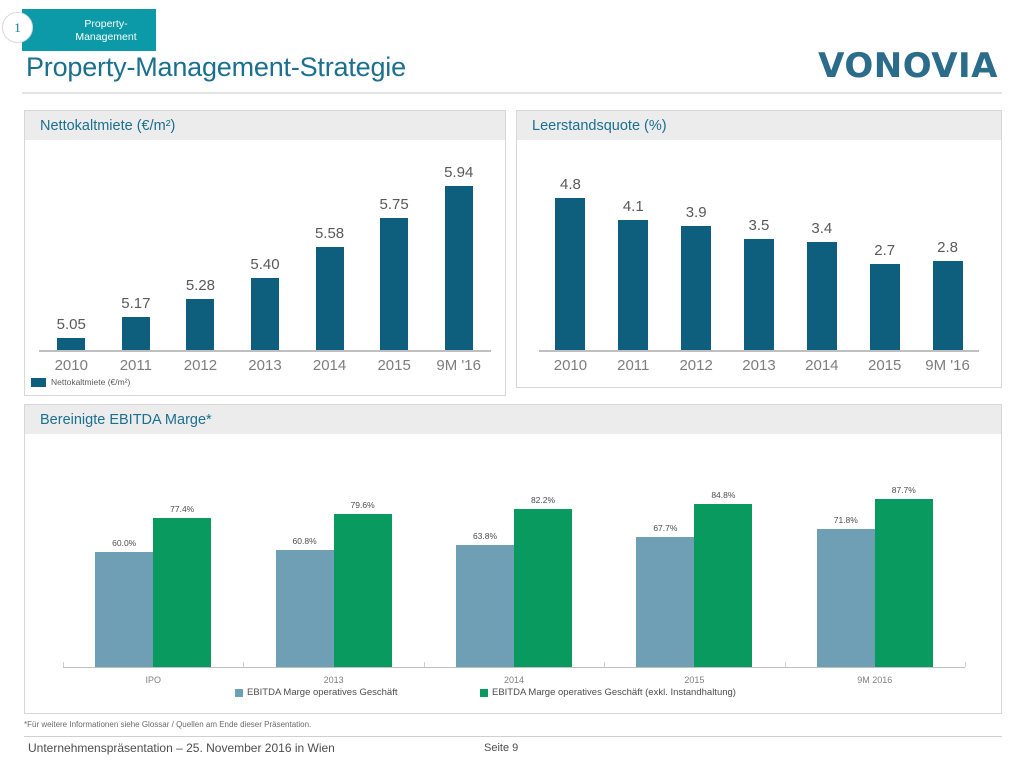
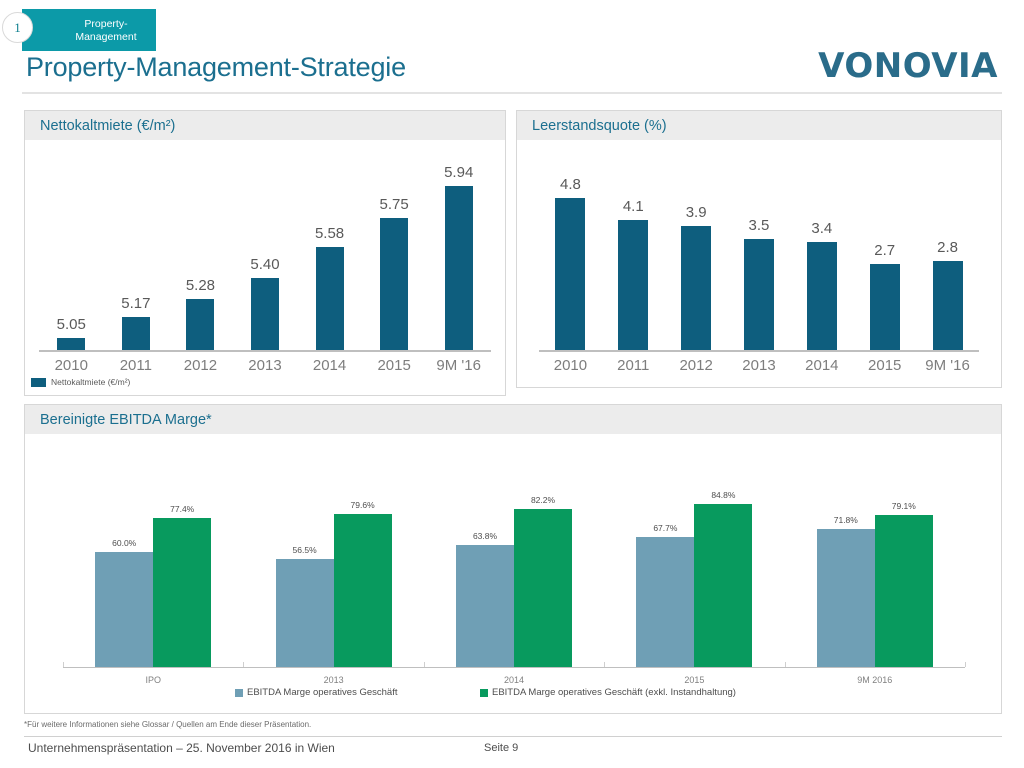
Bereinigte EBITDA Marge*/EBITDA Marge operatives Geschäft/2013: 60.8% -> 56.5%
Bereinigte EBITDA Marge*/EBITDA Marge operatives Geschäft (exkl. Instandhaltung)/9M 2016: 87.7% -> 79.1%
